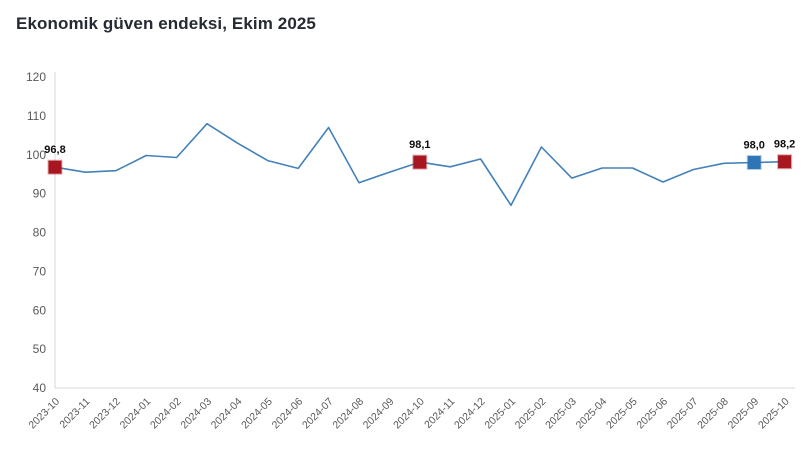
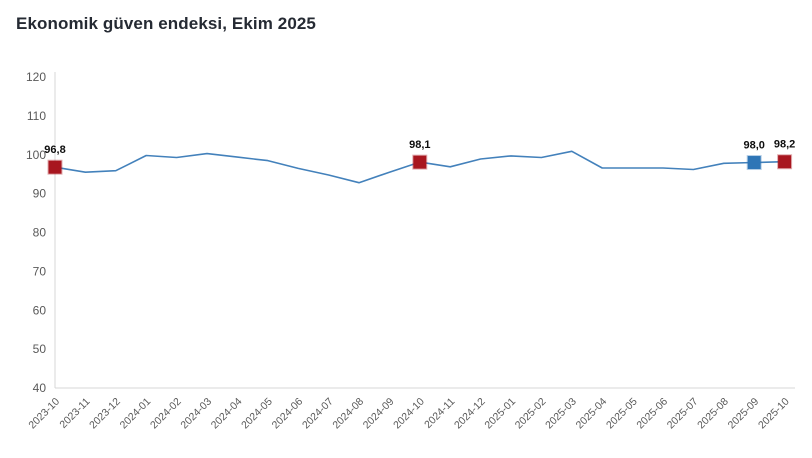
2024-03: 108 -> 100
2024-04: 103 -> 99
2024-07: 107 -> 95
2025-01: 87 -> 100
2025-02: 102 -> 99
2025-03: 94 -> 101
2025-06: 93 -> 97
